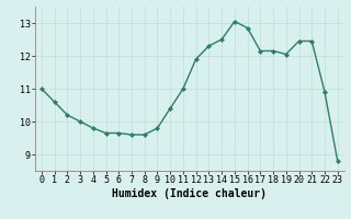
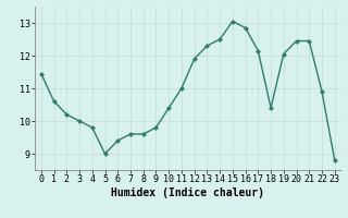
0: 11.00 -> 11.45
5: 9.65 -> 9.00
6: 9.65 -> 9.40
18: 12.15 -> 10.40
